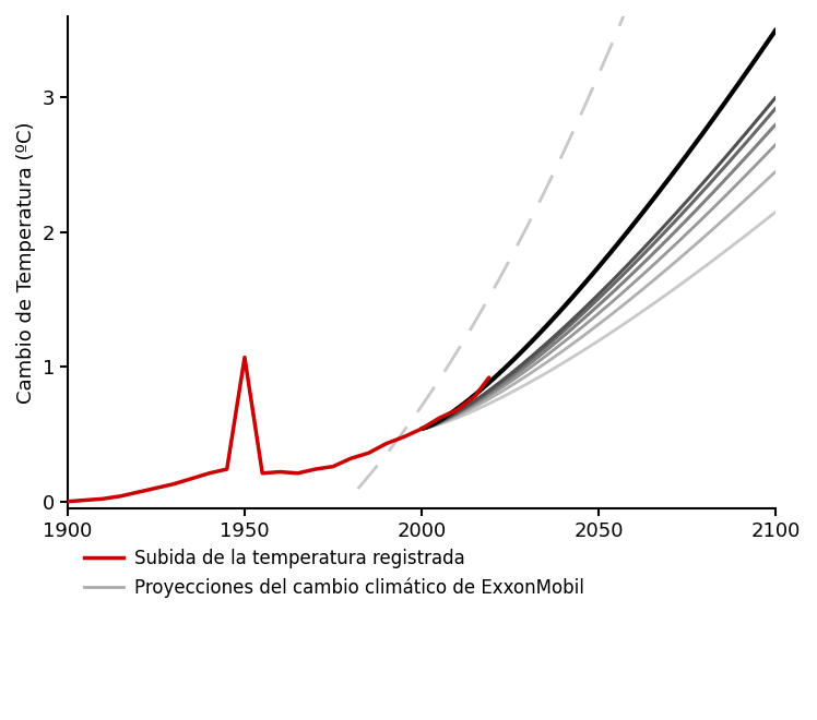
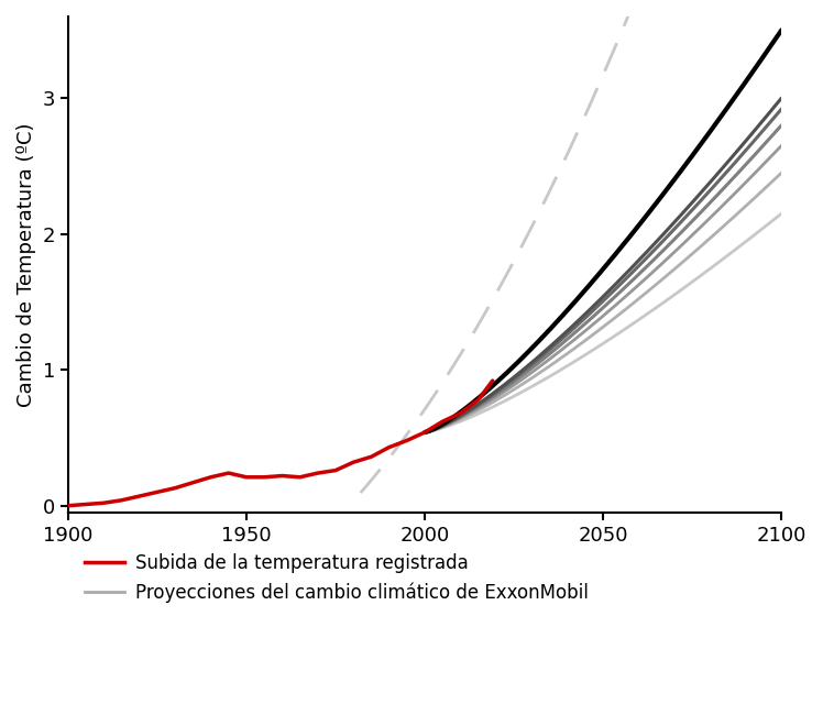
Subida de la temperatura registrada/1950: 1.07 -> 0.21
